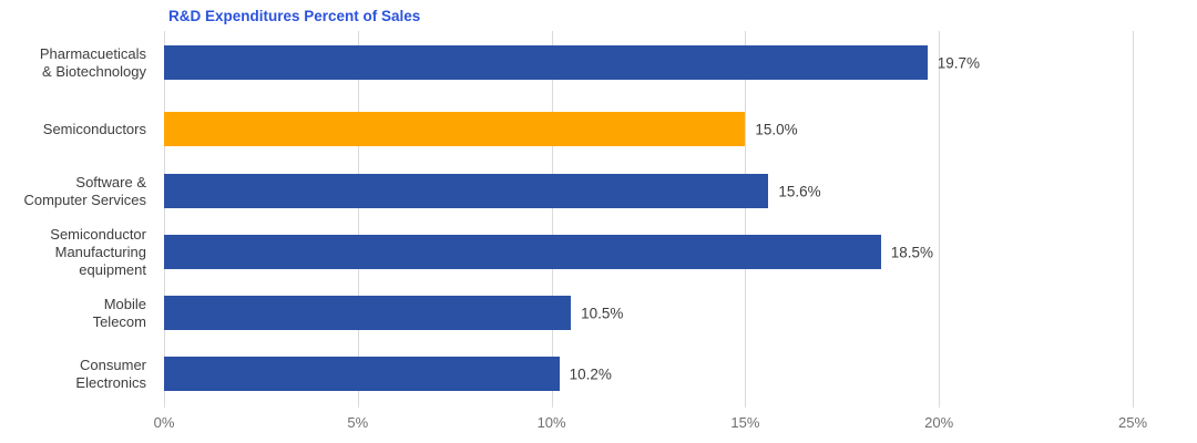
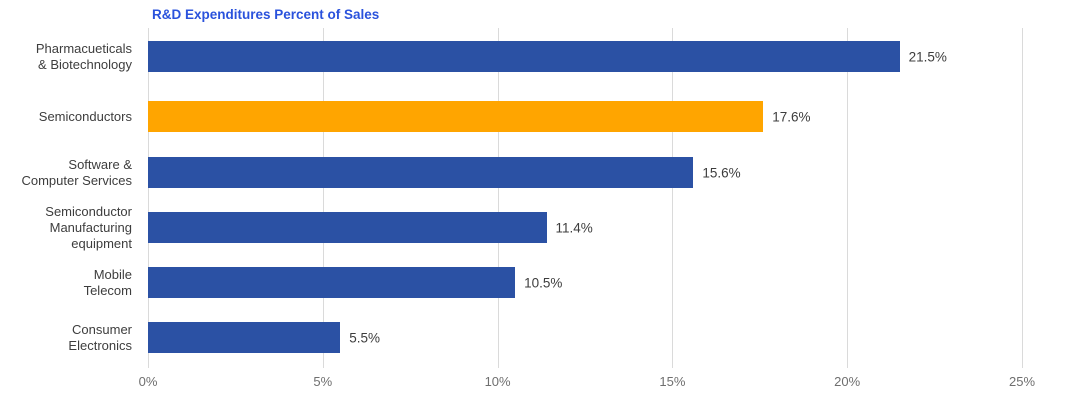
Pharmacueticals & Biotechnology: 19.7% -> 21.5%
Semiconductors: 15.0% -> 17.6%
Semiconductor Manufacturing equipment: 18.5% -> 11.4%
Consumer Electronics: 10.2% -> 5.5%
